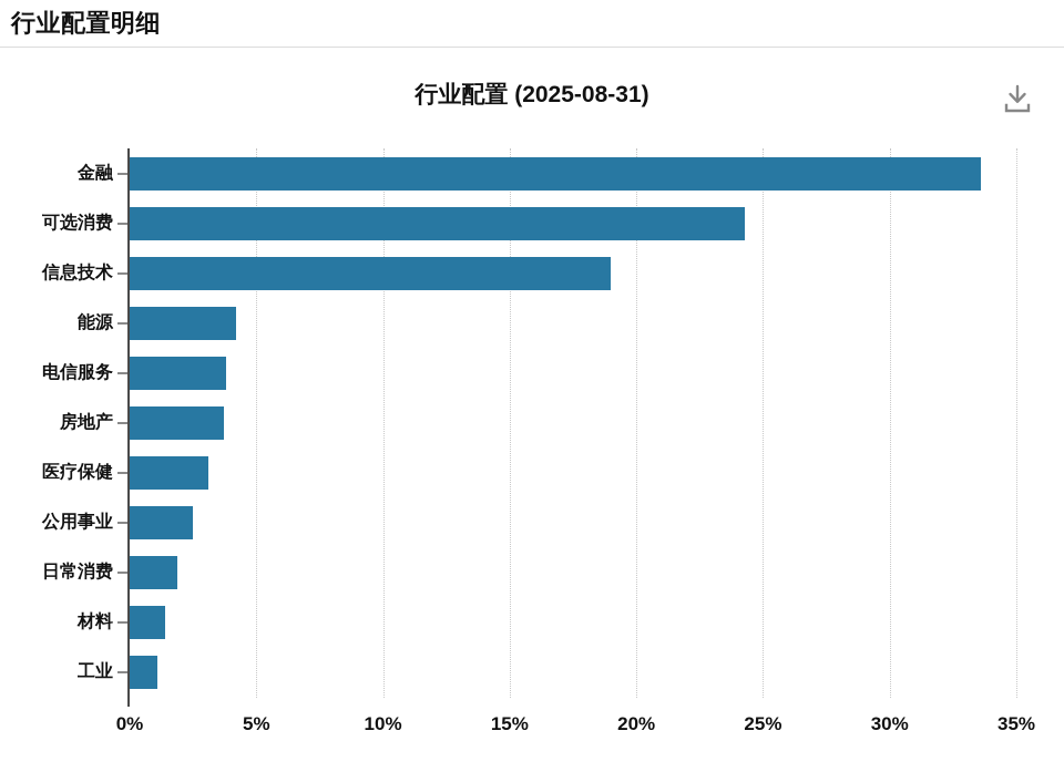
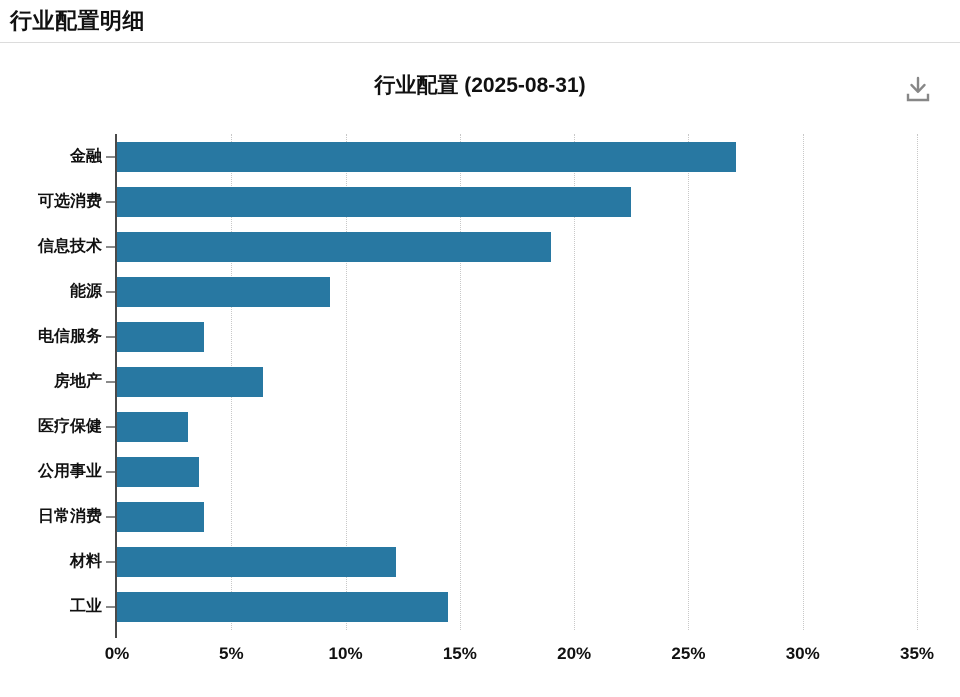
金融: 33.6% -> 27.1%
可选消费: 24.3% -> 22.5%
能源: 4.2% -> 9.3%
房地产: 3.7% -> 6.4%
公用事业: 2.5% -> 3.6%
日常消费: 1.9% -> 3.8%
材料: 1.4% -> 12.2%
工业: 1.1% -> 14.5%
